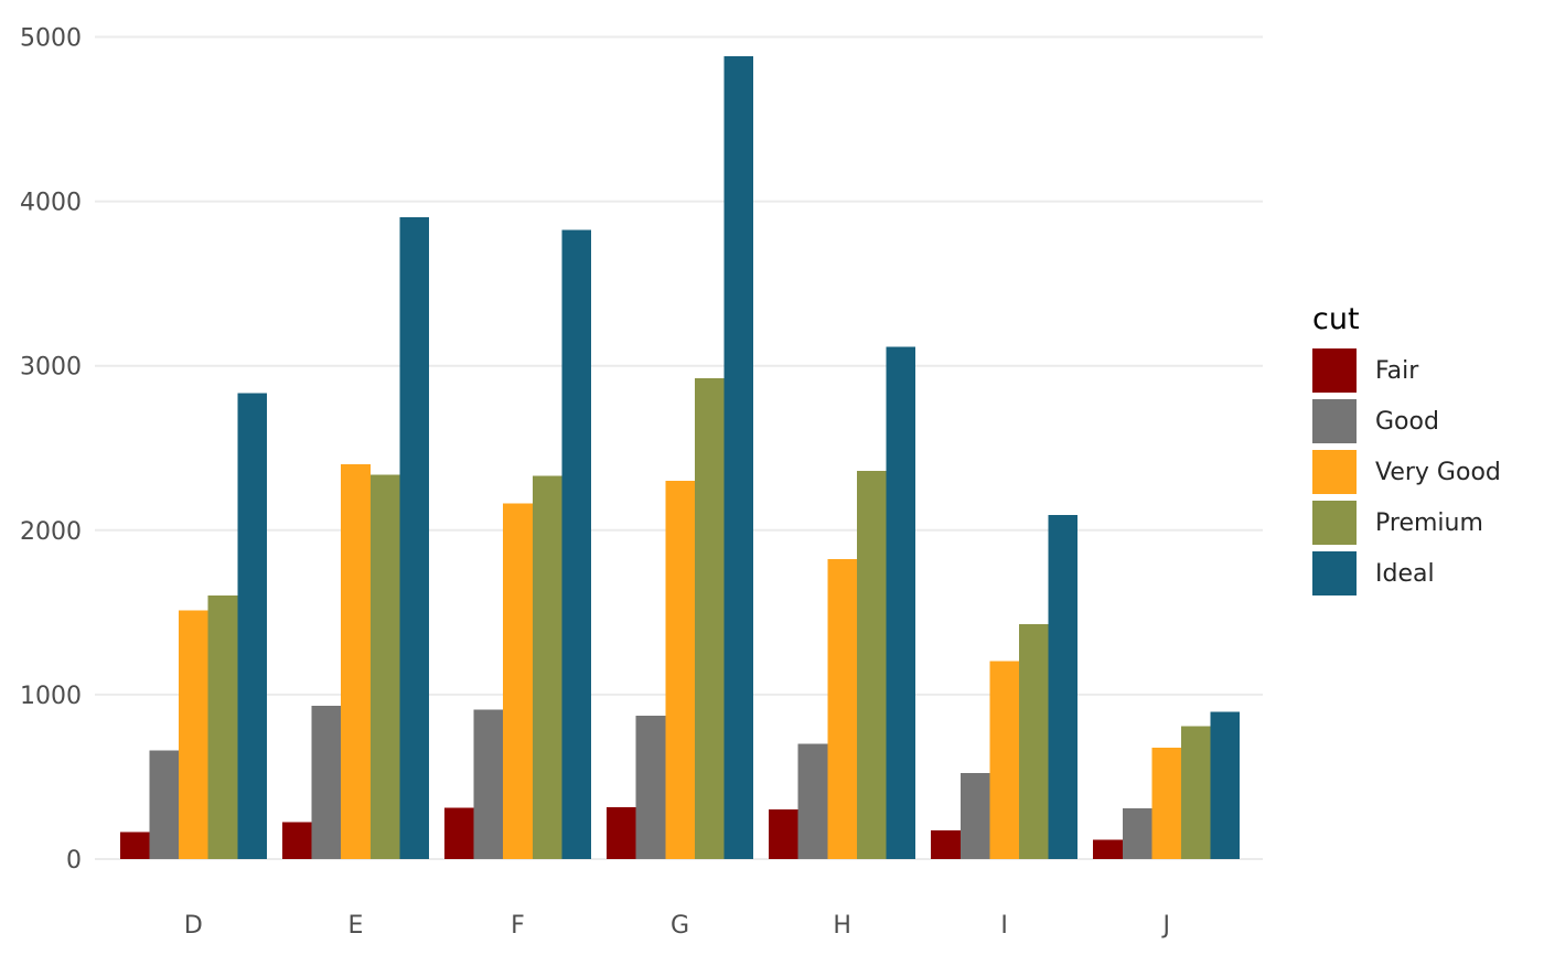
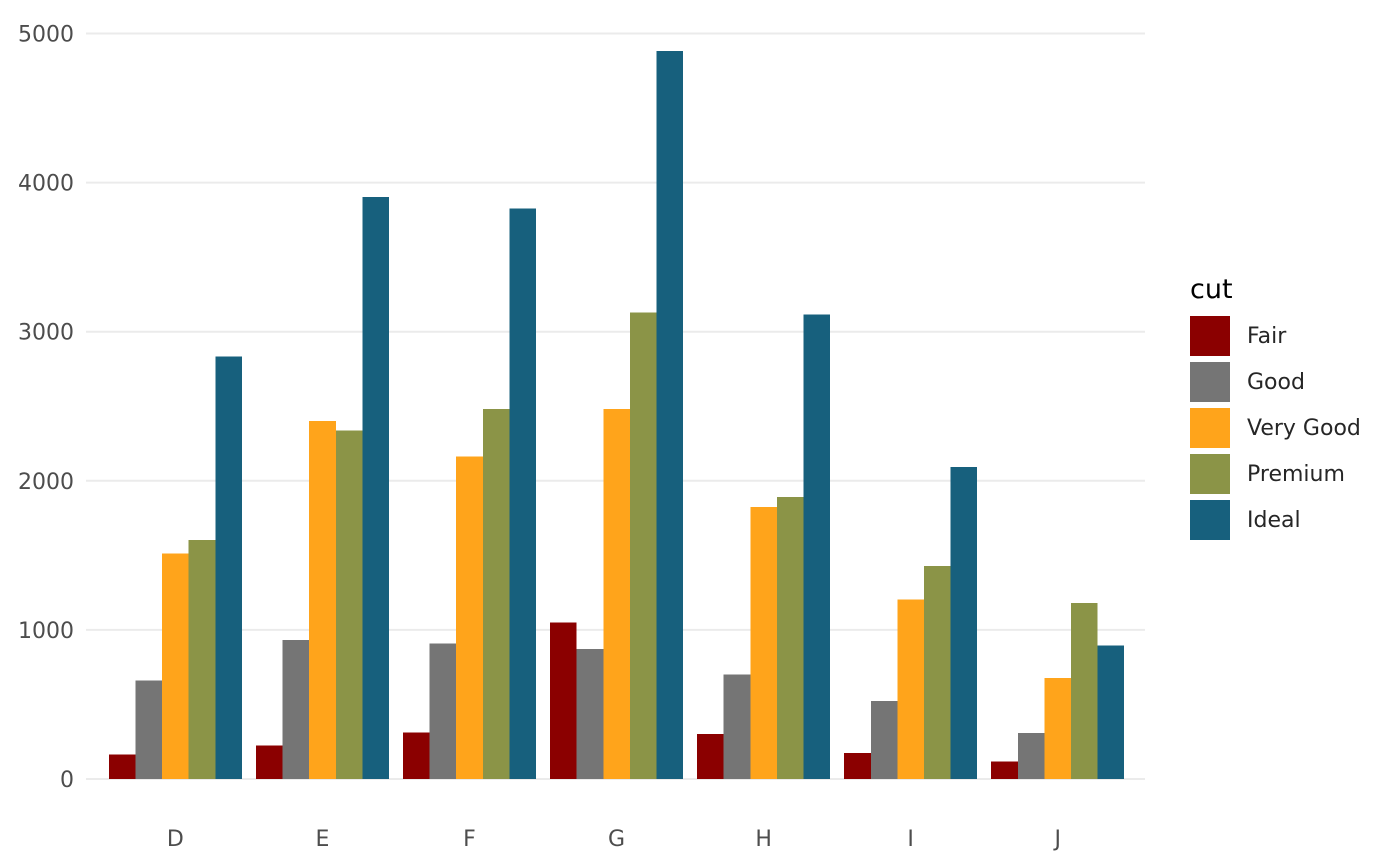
Premium/F: 2330 -> 2480
Fair/G: 310 -> 1050
Very Good/G: 2300 -> 2480
Premium/G: 2920 -> 3130
Premium/H: 2360 -> 1890
Premium/J: 810 -> 1180
